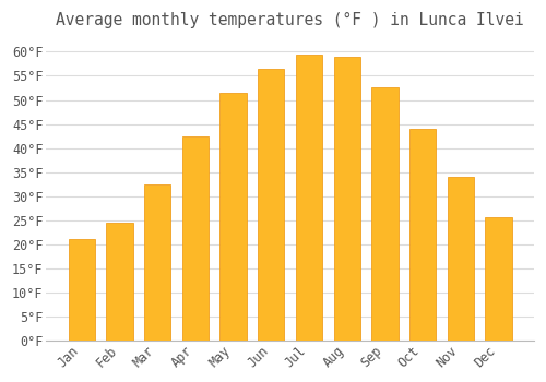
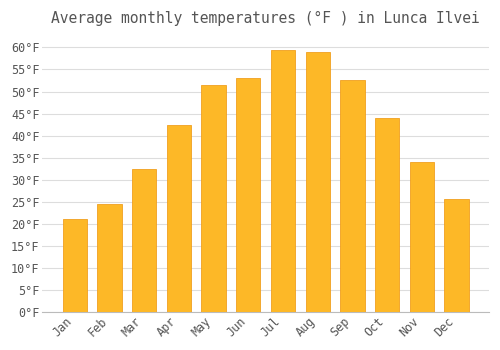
Jun: 56.5°F -> 53.0°F
